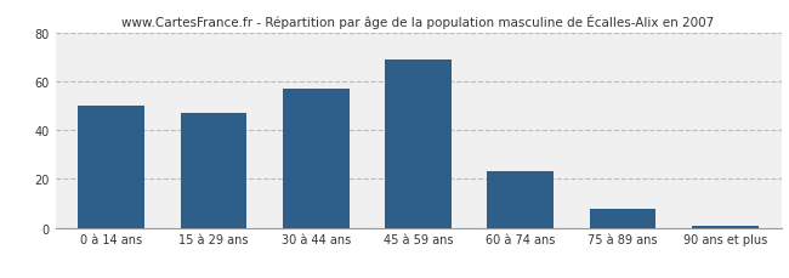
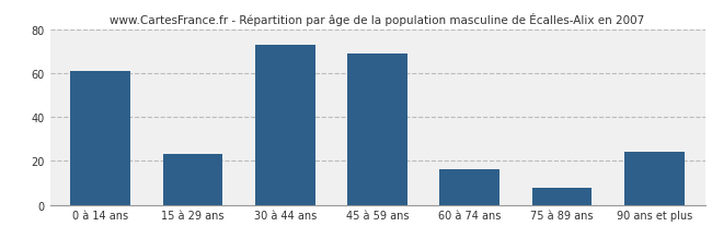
0 à 14 ans: 50 -> 61
15 à 29 ans: 47 -> 23
30 à 44 ans: 57 -> 73
60 à 74 ans: 23 -> 16
90 ans et plus: 1 -> 24
